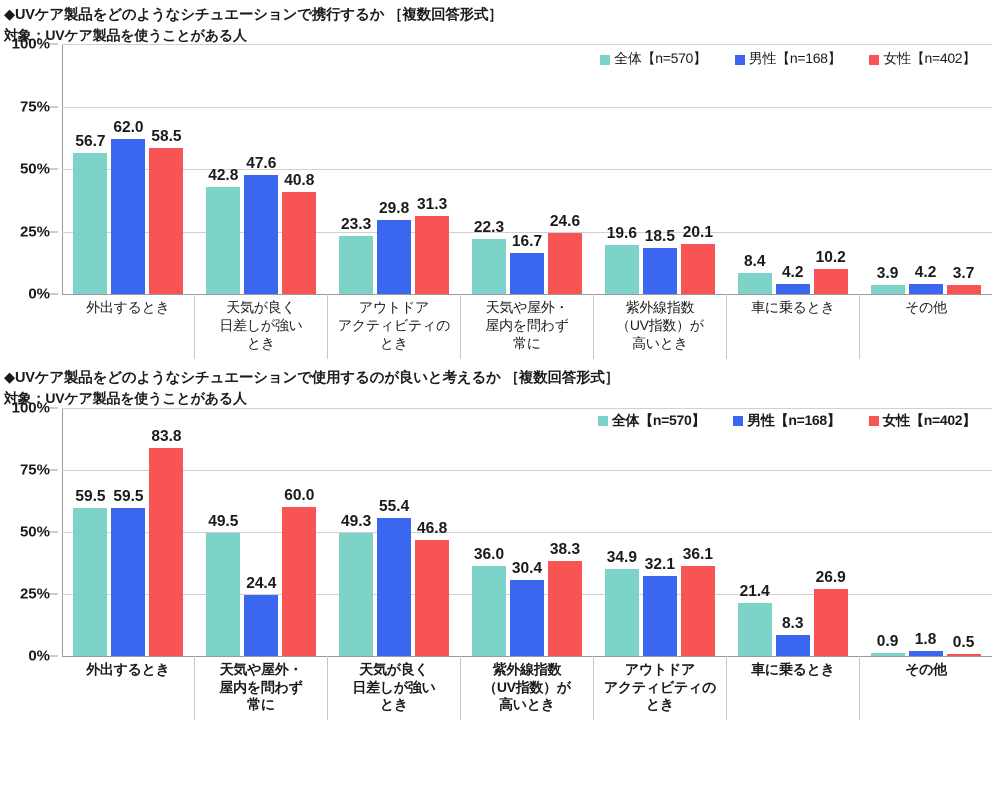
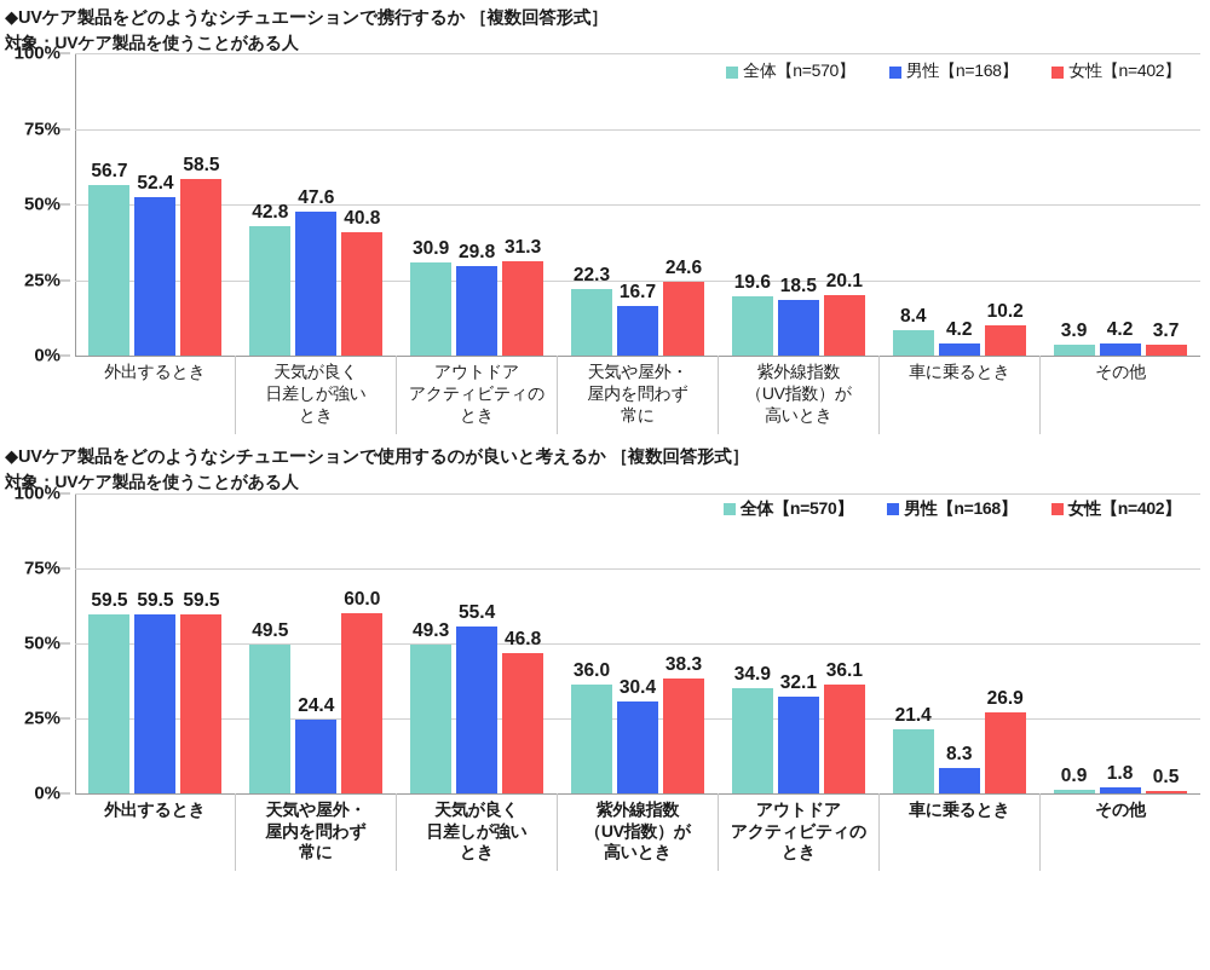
◆UVケア製品をどのようなシチュエーションで携行するか ［複数回答形式］/男性【n=168】/外出するとき: 62.0 -> 52.4
◆UVケア製品をどのようなシチュエーションで携行するか ［複数回答形式］/全体【n=570】/アウトドア アクティビティの とき: 23.3 -> 30.9
◆UVケア製品をどのようなシチュエーションで使用するのが良いと考えるか ［複数回答形式］/女性【n=402】/外出するとき: 83.8 -> 59.5
